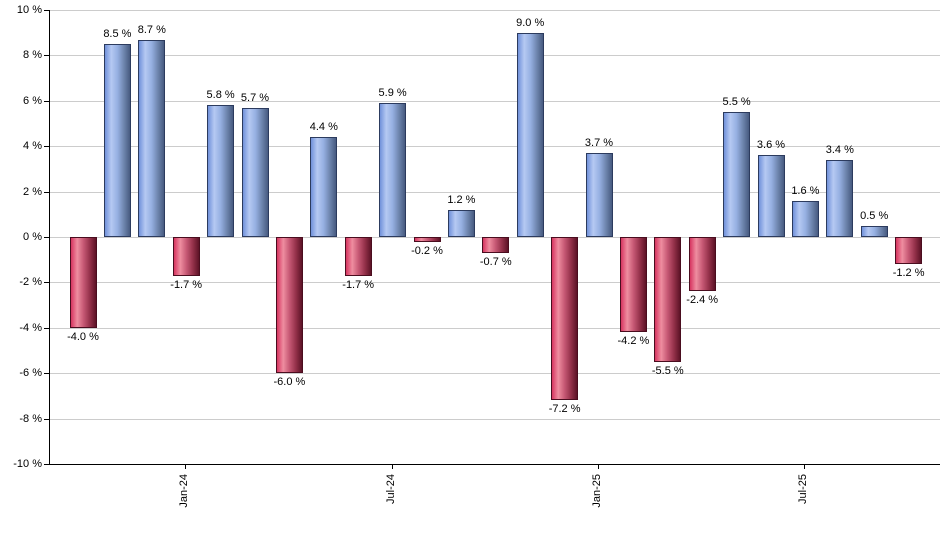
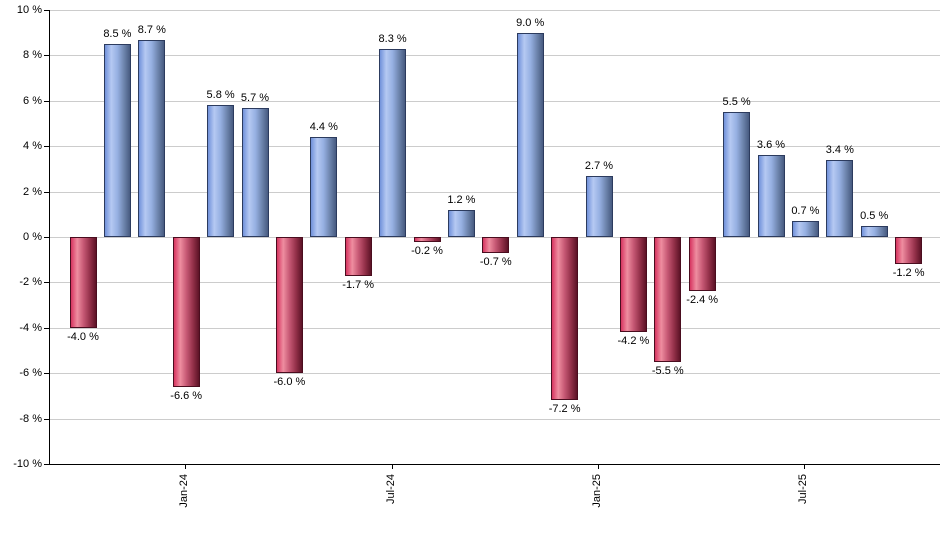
Jan-24: -1.7 -> -6.6
Jul-24: 5.9 -> 8.3
Jan-25: 3.7 -> 2.7
Jul-25: 1.6 -> 0.7
